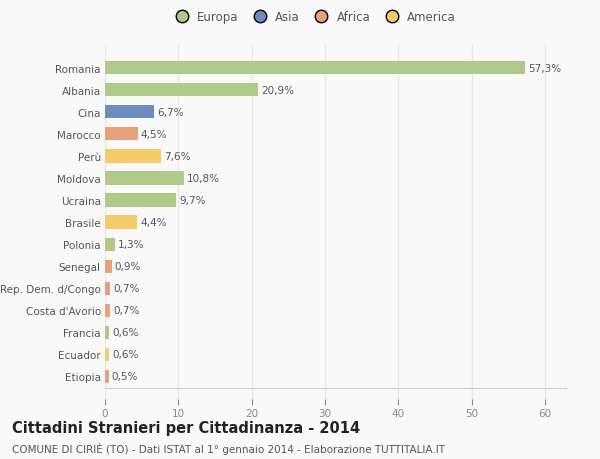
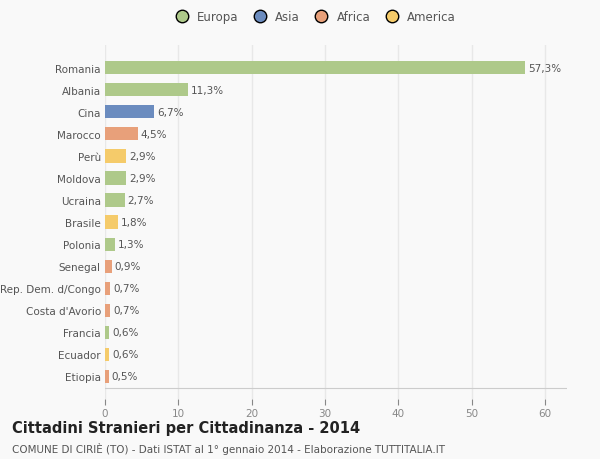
Albania: 20,9% -> 11,3%
Perù: 7,6% -> 2,9%
Moldova: 10,8% -> 2,9%
Ucraina: 9,7% -> 2,7%
Brasile: 4,4% -> 1,8%
